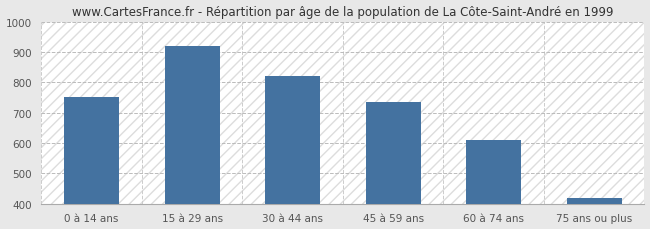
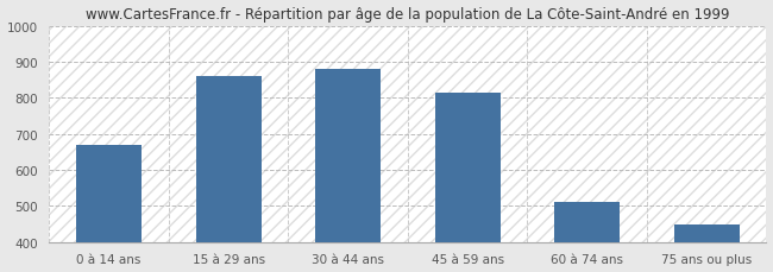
0 à 14 ans: 750 -> 670
15 à 29 ans: 918 -> 860
30 à 44 ans: 820 -> 880
45 à 59 ans: 735 -> 815
60 à 74 ans: 610 -> 510
75 ans ou plus: 418 -> 450
